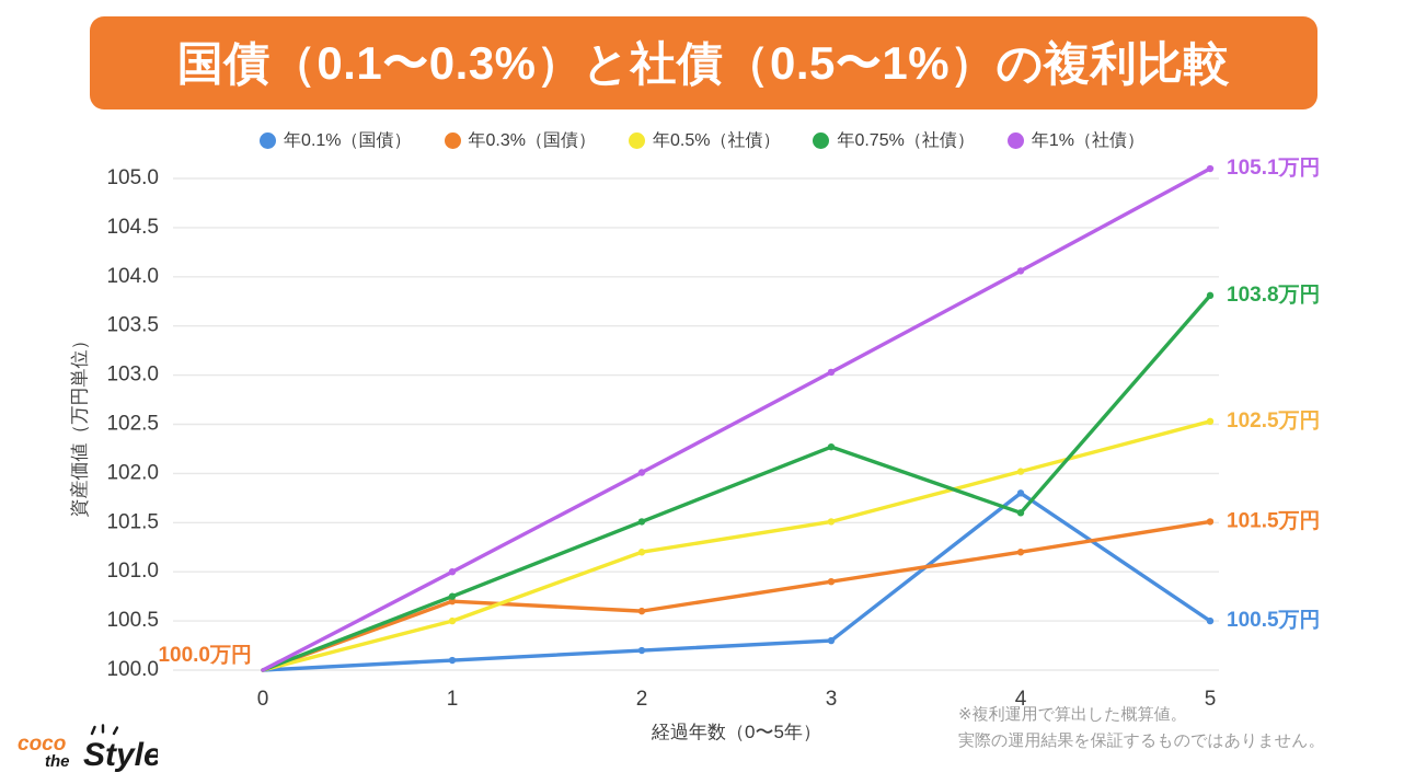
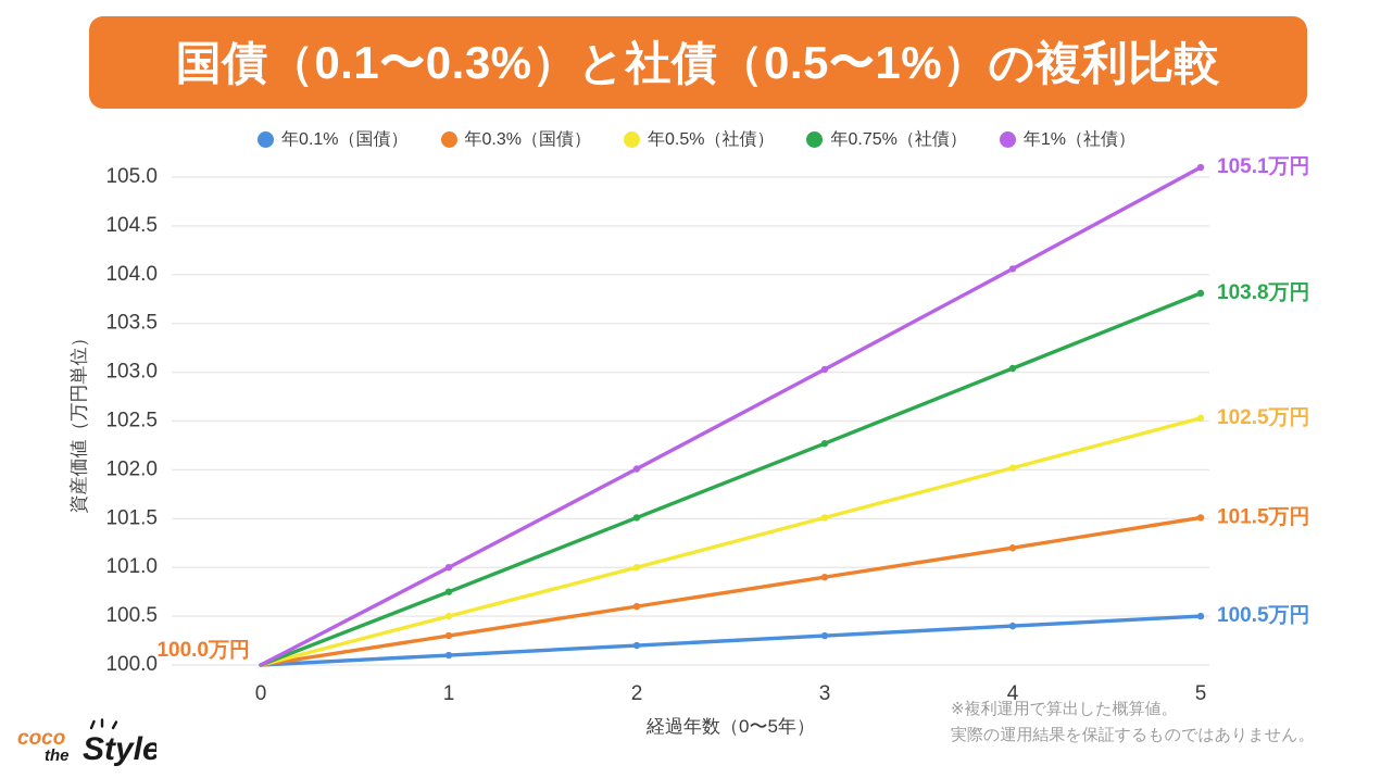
年0.3%（国債）/1: 100.7 -> 100.3
年0.5%（社債）/2: 101.2 -> 101.0
年0.1%（国債）/4: 101.8 -> 100.4
年0.75%（社債）/4: 101.6 -> 103.0
